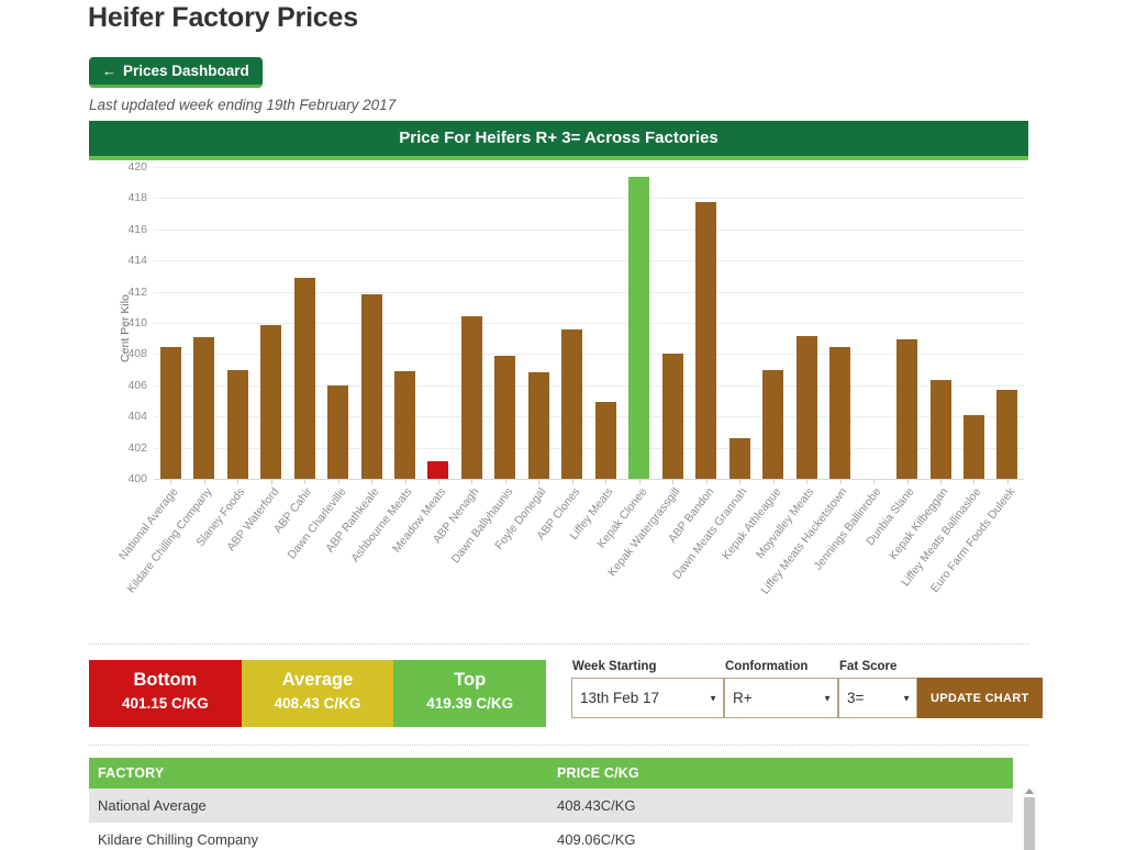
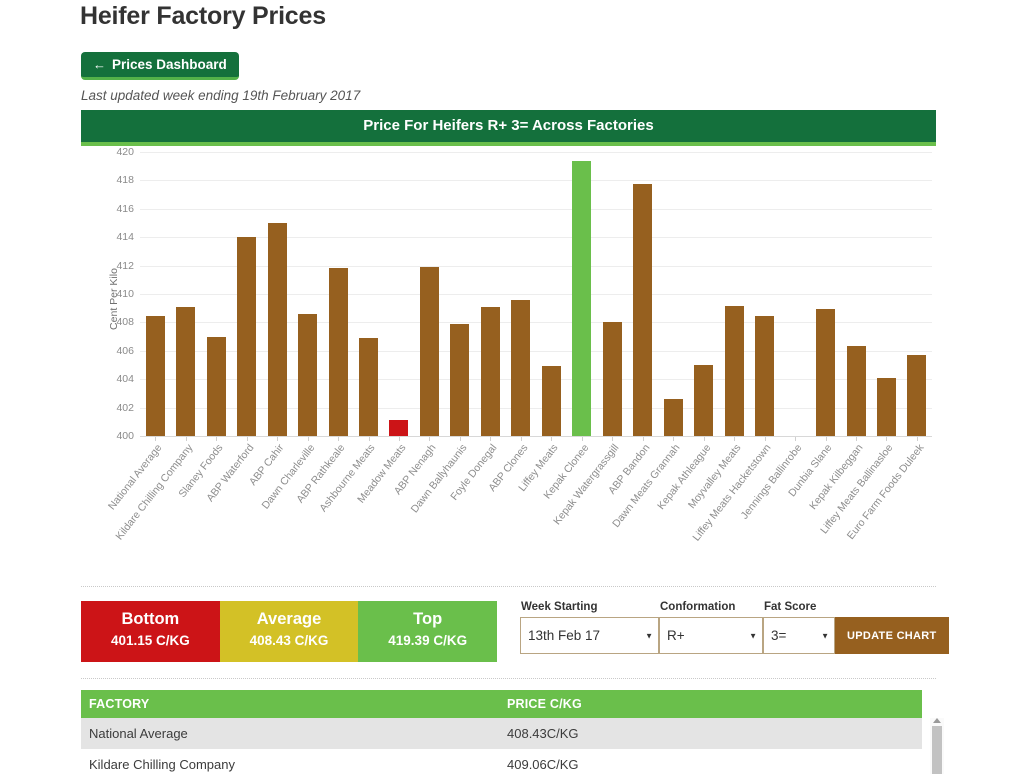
ABP Waterford: 409.9 -> 414.0
ABP Cahir: 412.9 -> 415.0
Dawn Charleville: 406.0 -> 408.6
ABP Nenagh: 410.4 -> 411.9
Foyle Donegal: 406.8 -> 409.1
Kepak Athleague: 407.0 -> 405.0
